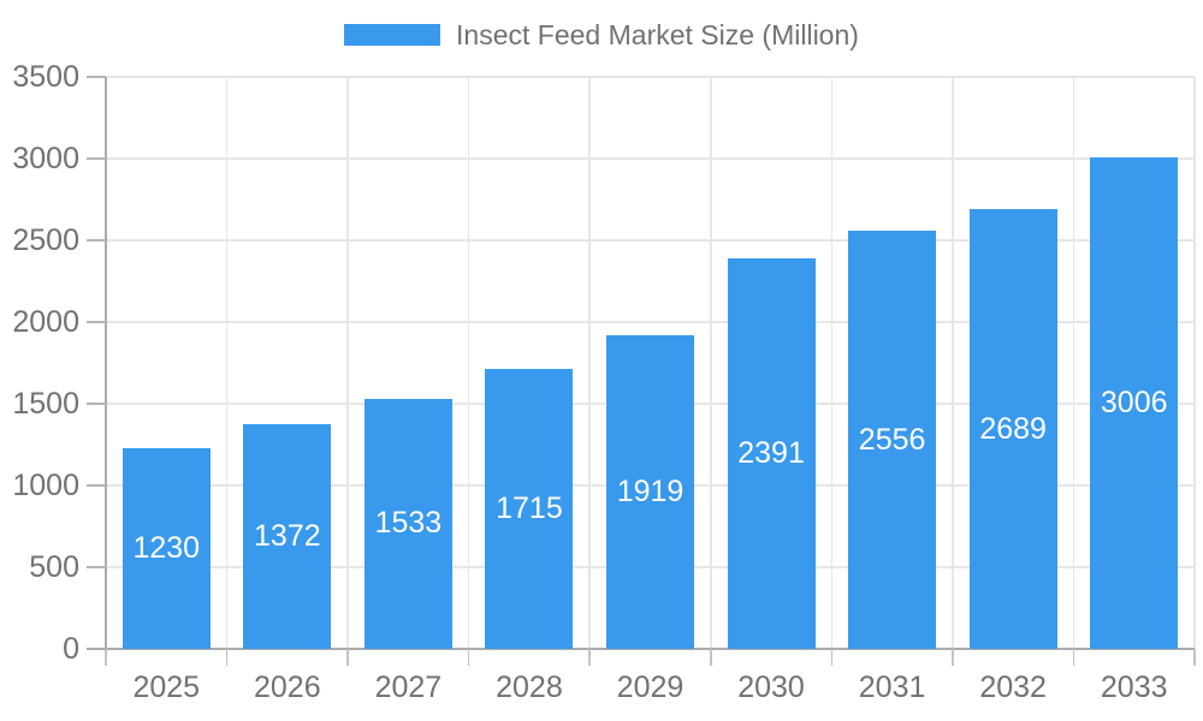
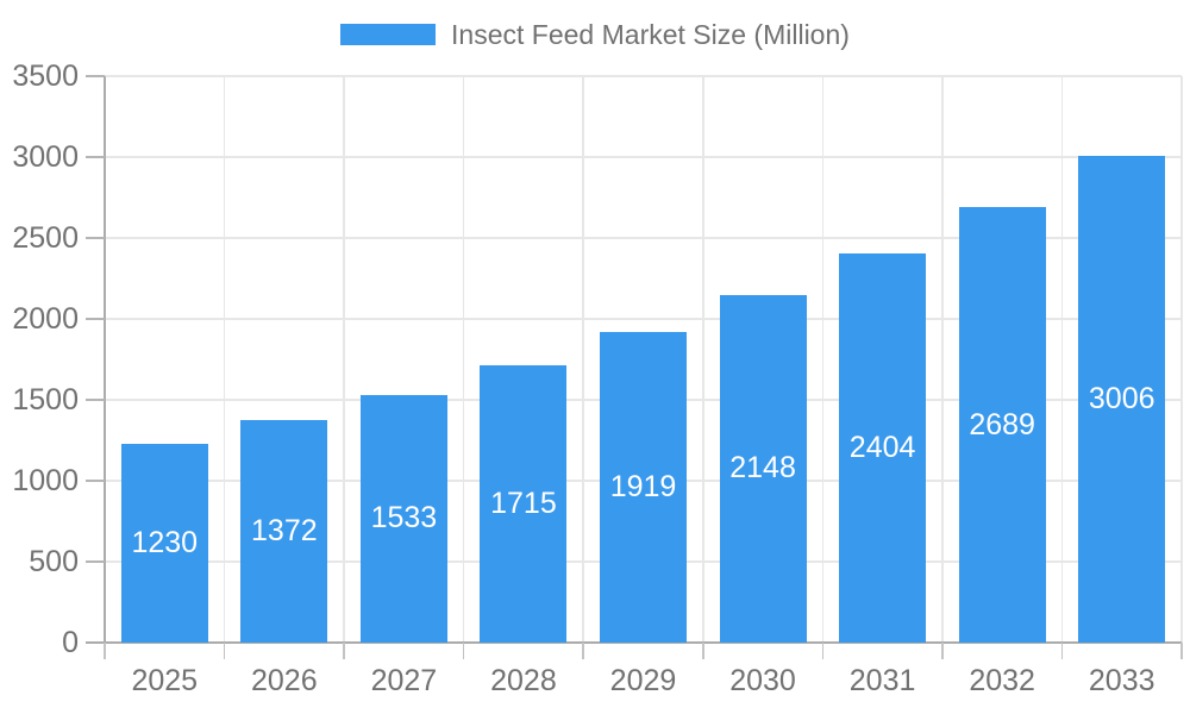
2030: 2391 -> 2148
2031: 2556 -> 2404
